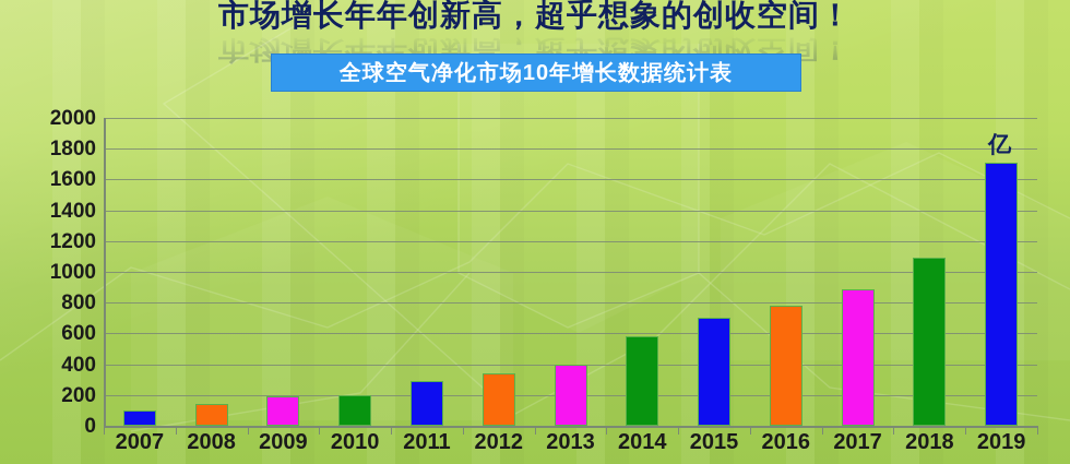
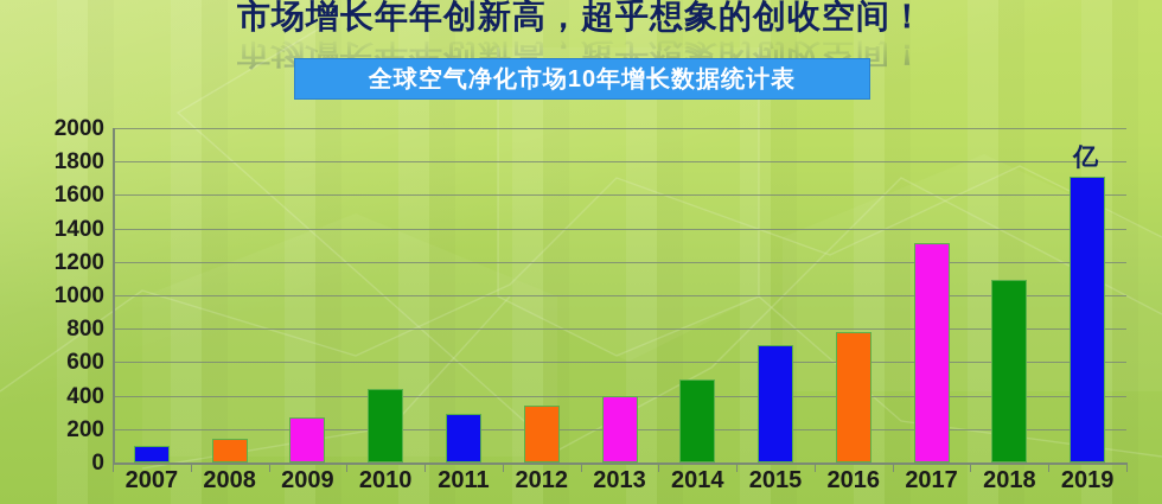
2009: 190 -> 270
2010: 200 -> 440
2014: 580 -> 500
2017: 890 -> 1310
